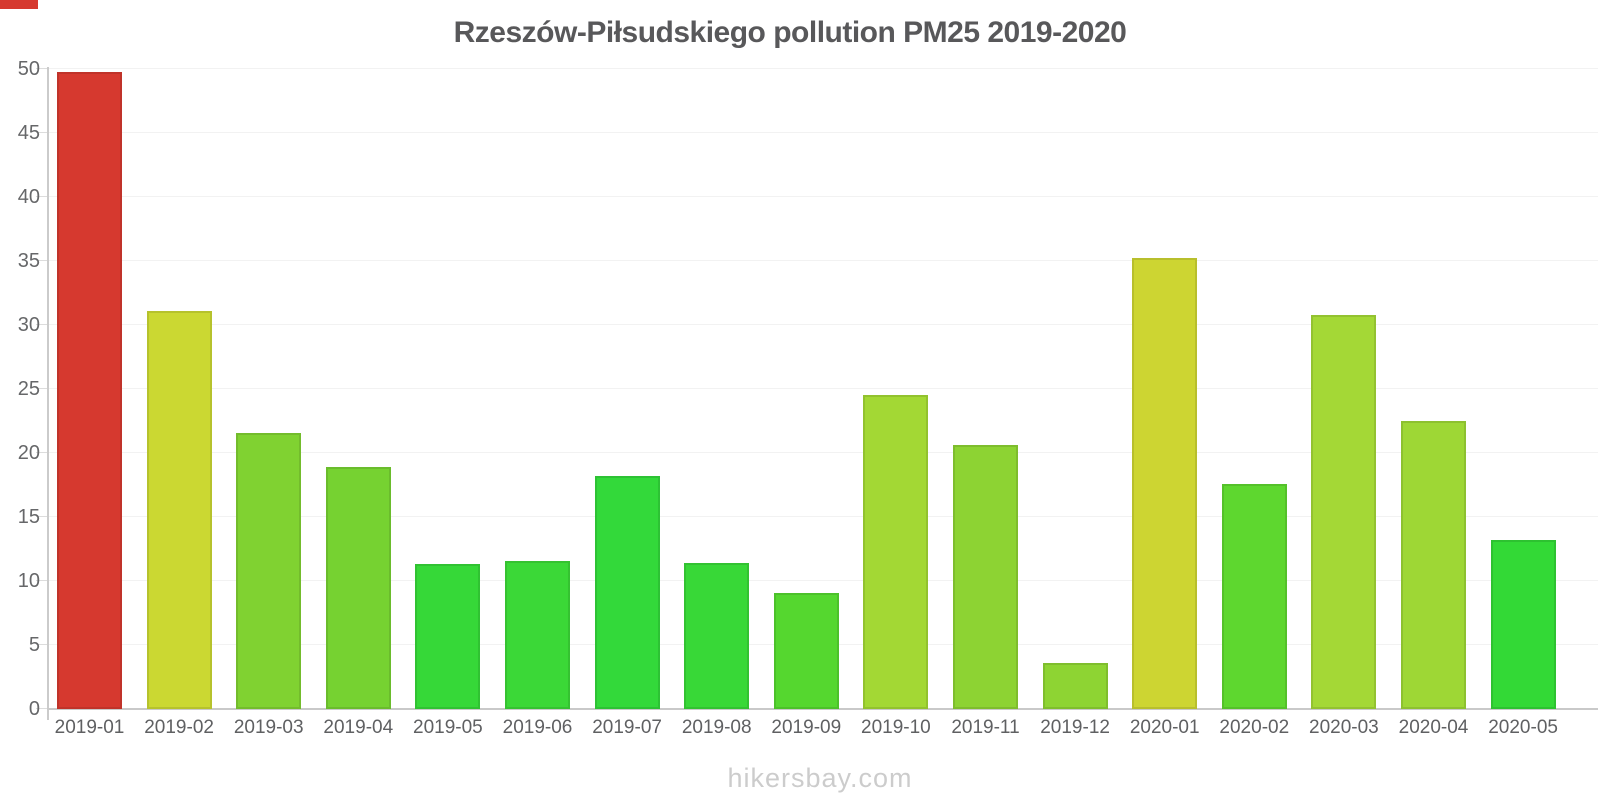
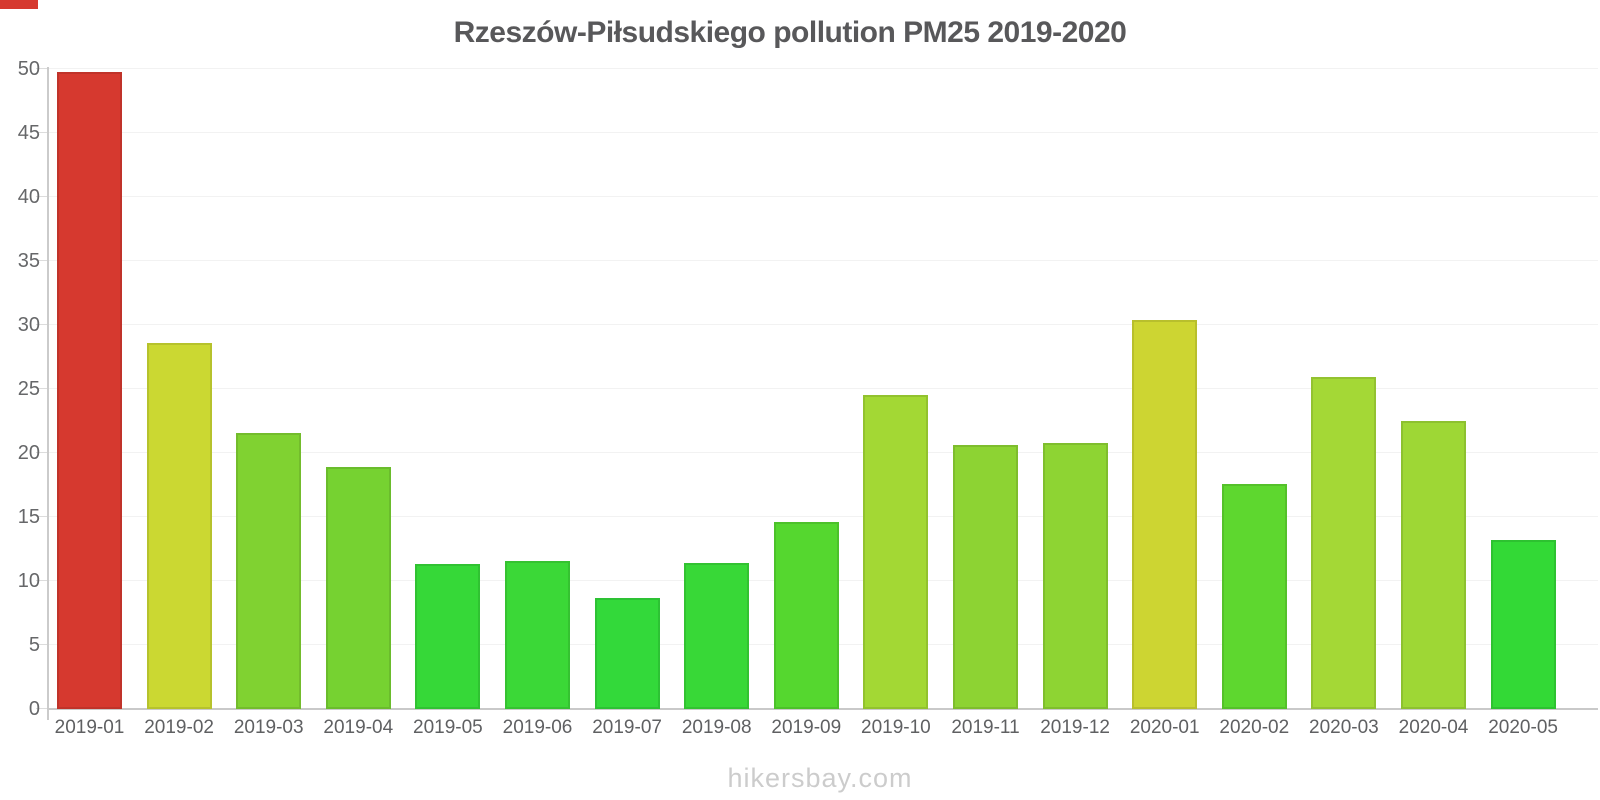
2019-02: 31.1 -> 28.6
2019-07: 18.2 -> 8.7
2019-09: 9.1 -> 14.6
2019-12: 3.6 -> 20.8
2020-01: 35.2 -> 30.4
2020-03: 30.8 -> 25.9
